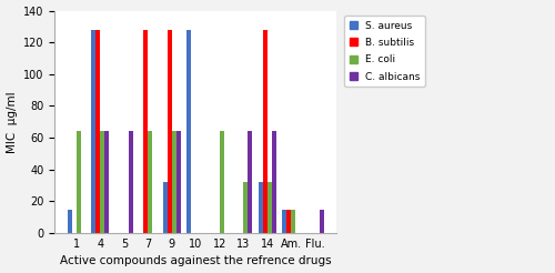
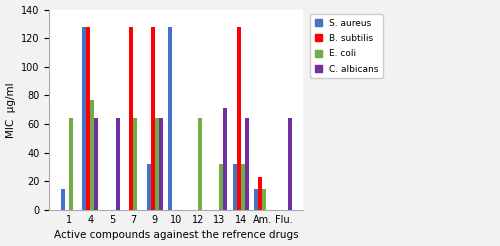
E. coli/4: 64 -> 77
C. albicans/13: 64 -> 71
B. subtilis/Am.: 15 -> 23
C. albicans/Flu.: 15 -> 64
